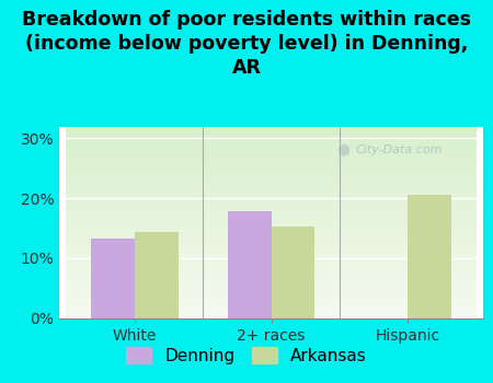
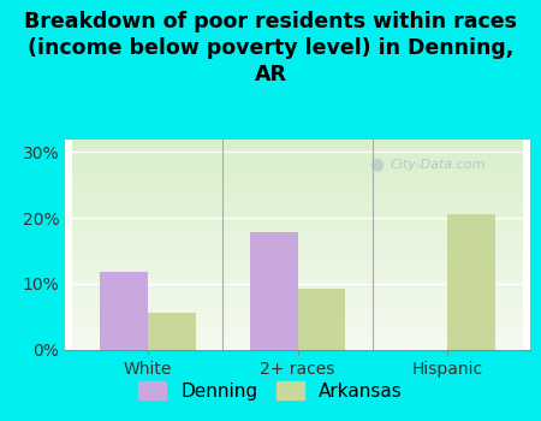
Denning/White: 13.3% -> 11.8%
Arkansas/White: 14.3% -> 5.6%
Arkansas/2+ races: 15.3% -> 9.2%
